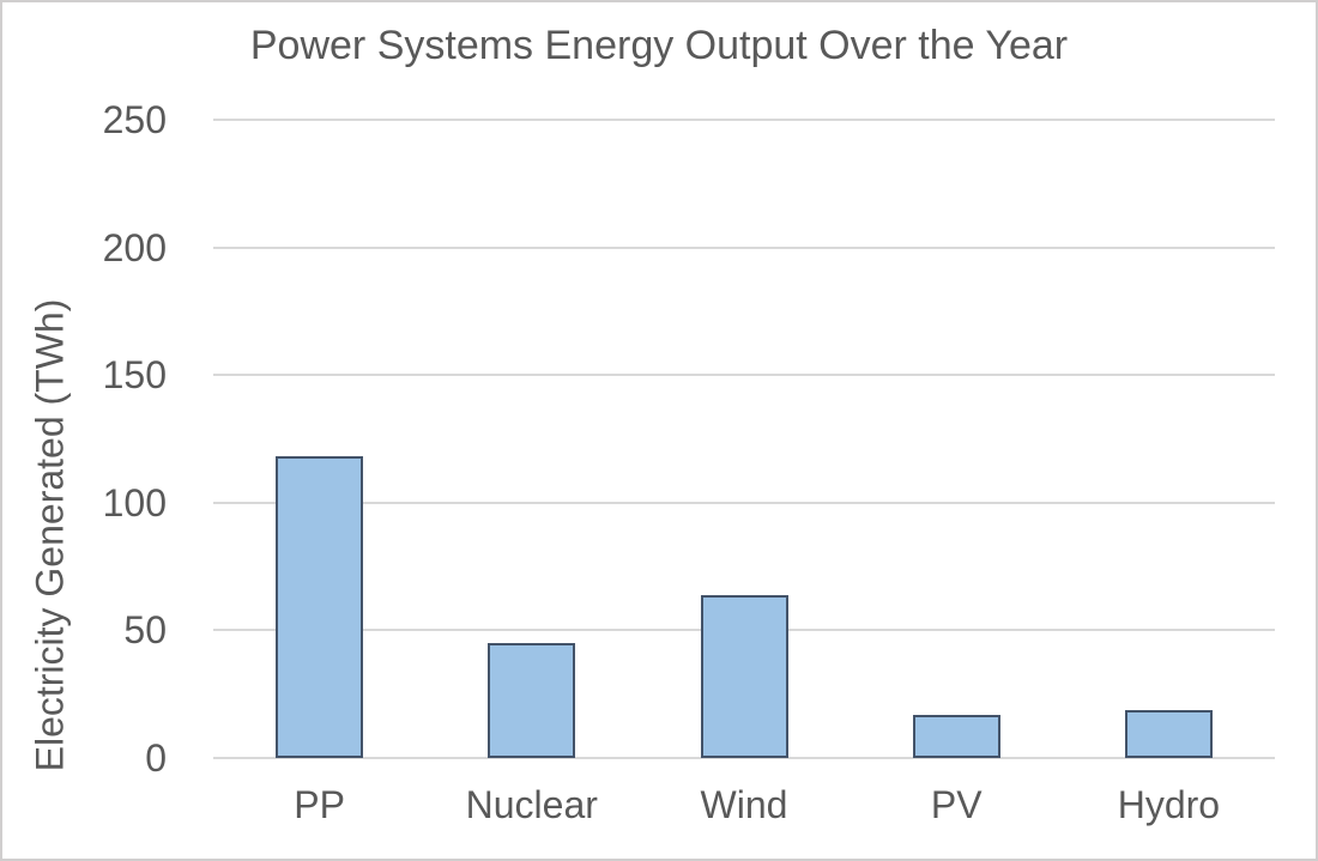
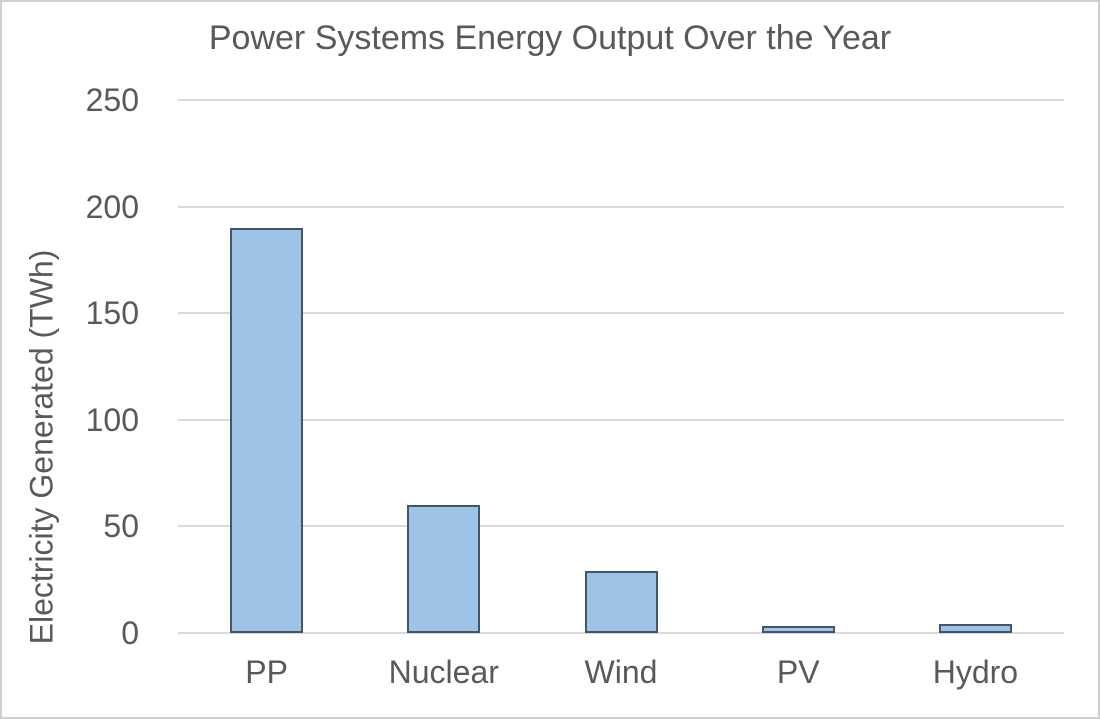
PP: 118 -> 190
Nuclear: 45 -> 60
Wind: 64 -> 29
PV: 17 -> 4
Hydro: 19 -> 4
